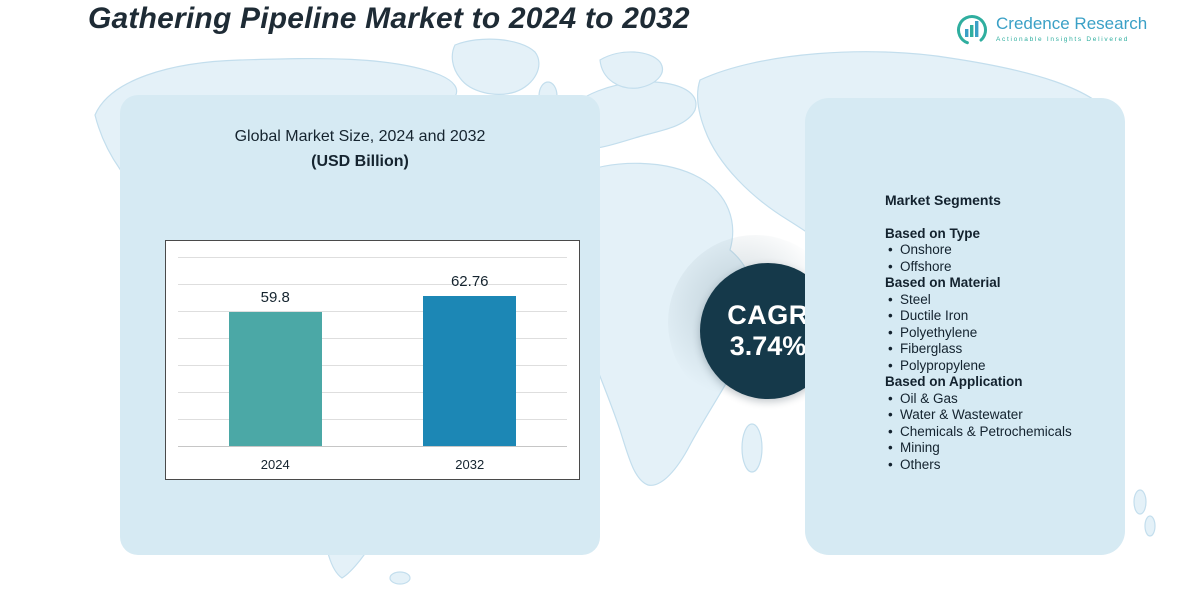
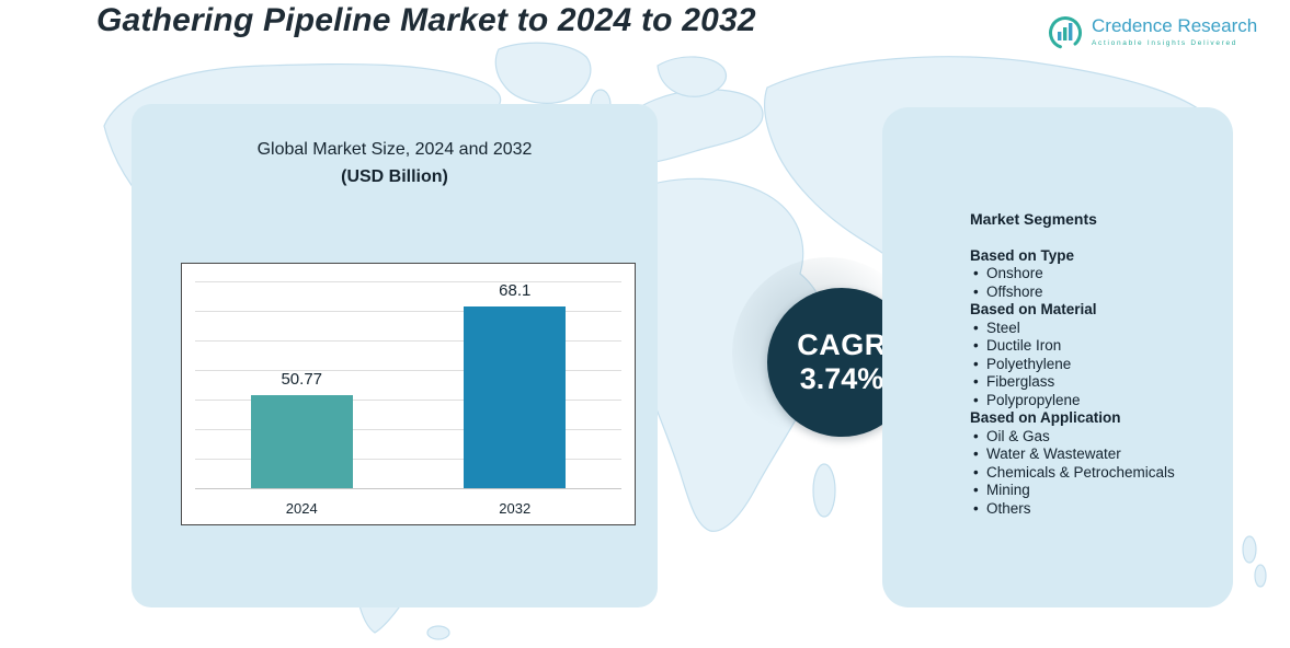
2024: 59.8 -> 50.77
2032: 62.76 -> 68.1
